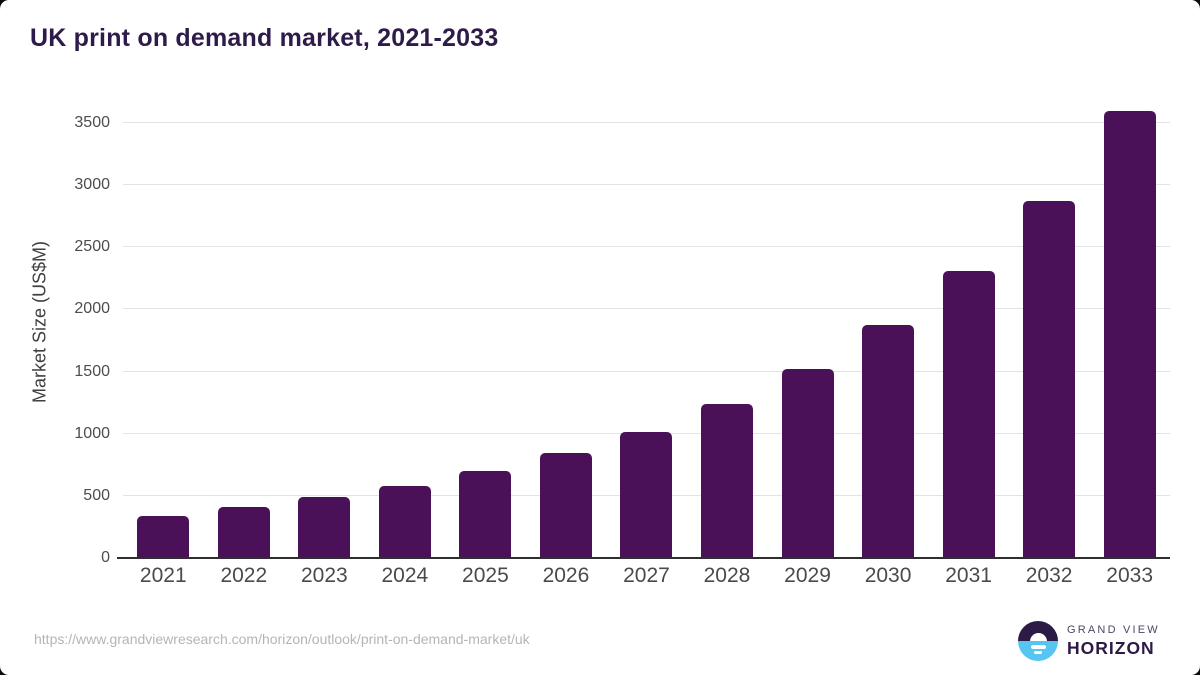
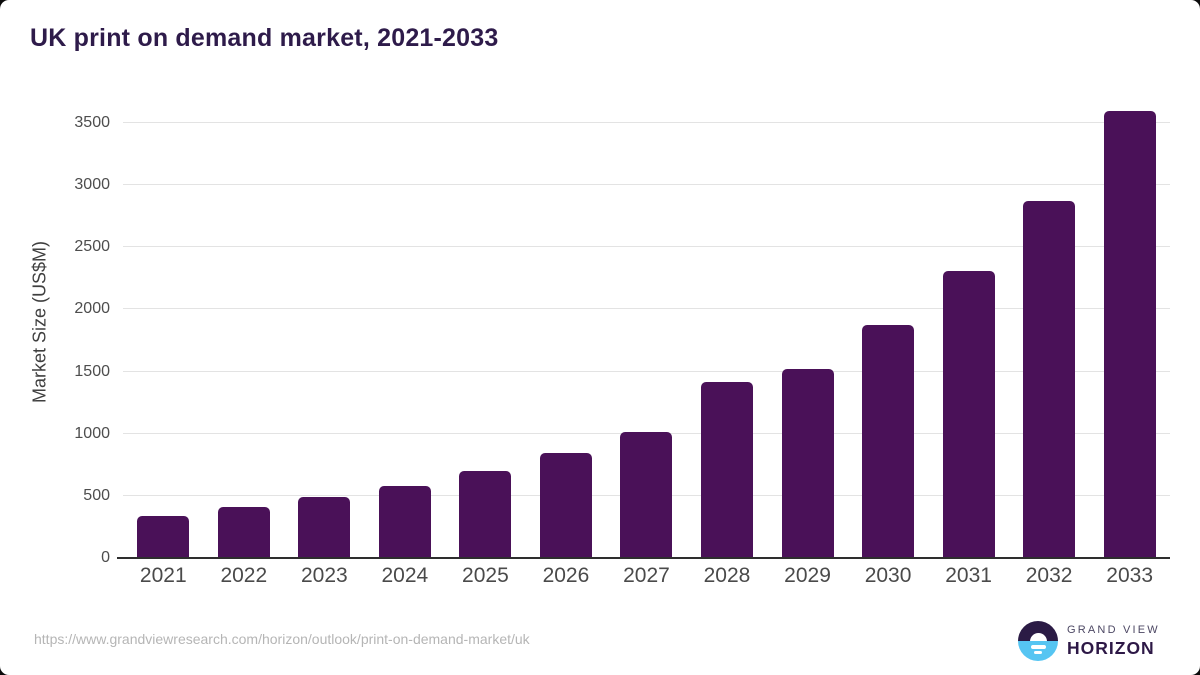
2028: 1240 -> 1420
